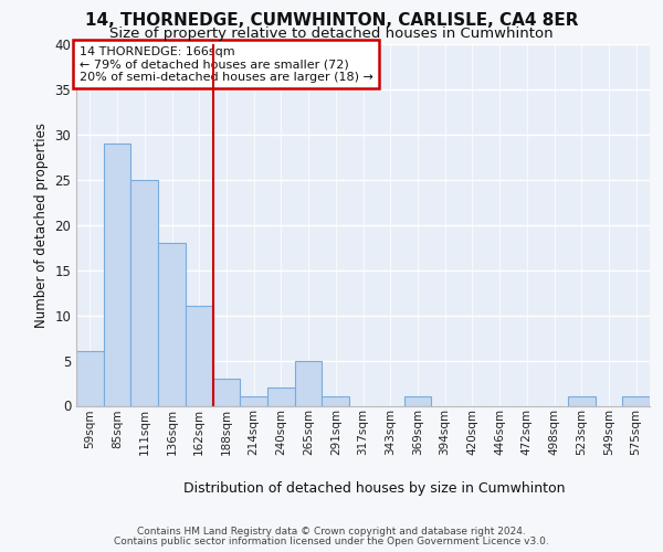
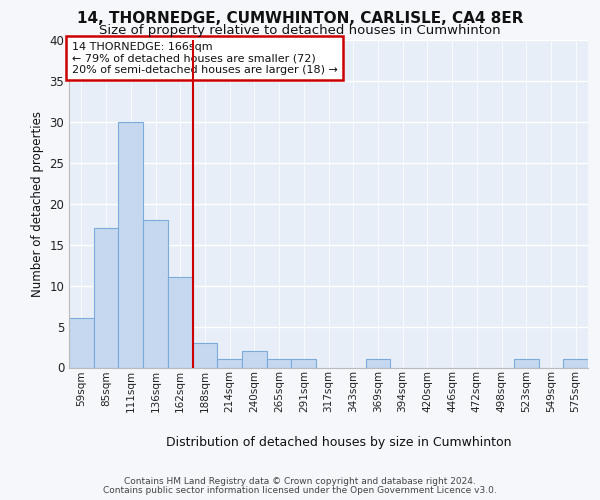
85sqm: 29 -> 17
111sqm: 25 -> 30
265sqm: 5 -> 1
